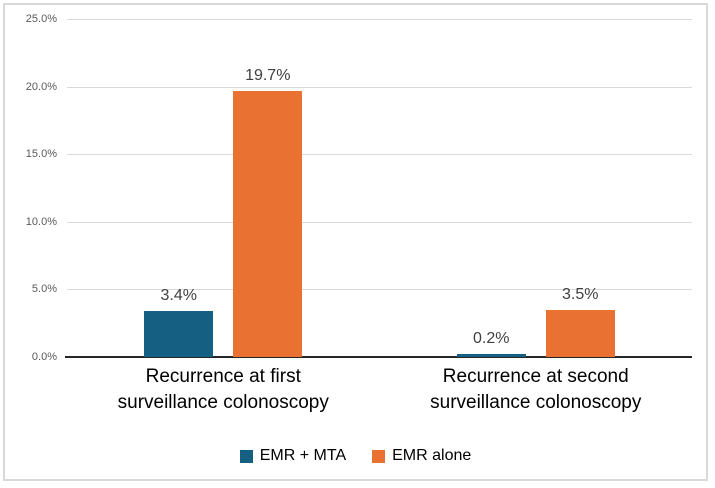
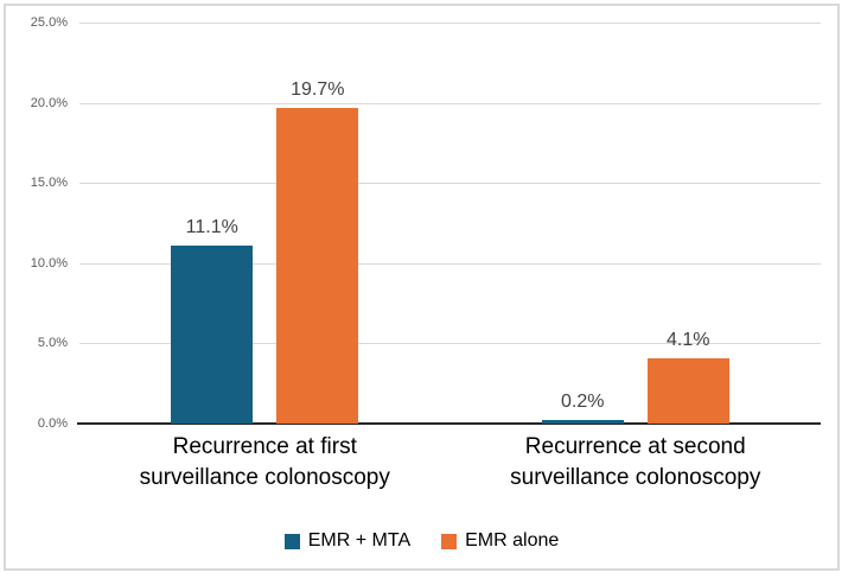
EMR + MTA/Recurrence at first surveillance colonoscopy: 3.4% -> 11.1%
EMR alone/Recurrence at second surveillance colonoscopy: 3.5% -> 4.1%
